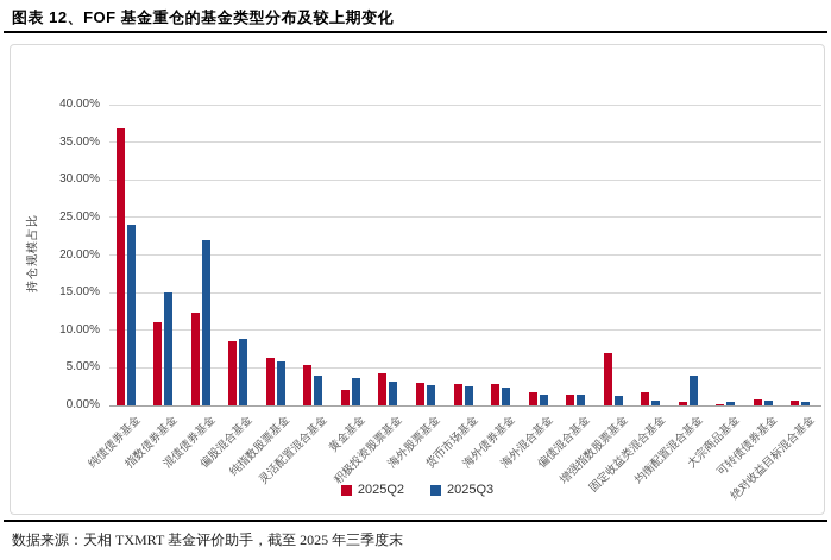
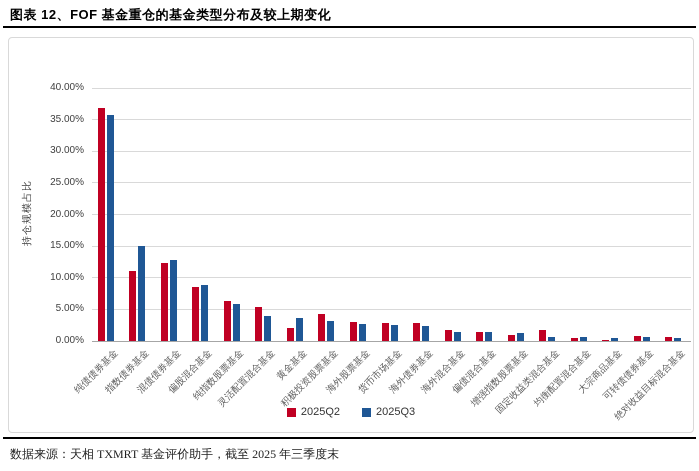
2025Q3/纯债债券基金: 24% -> 36%
2025Q3/混债债券基金: 22% -> 13%
2025Q2/增强指数股票基金: 7% -> 1%
2025Q3/均衡配置混合基金: 4% -> 1%
